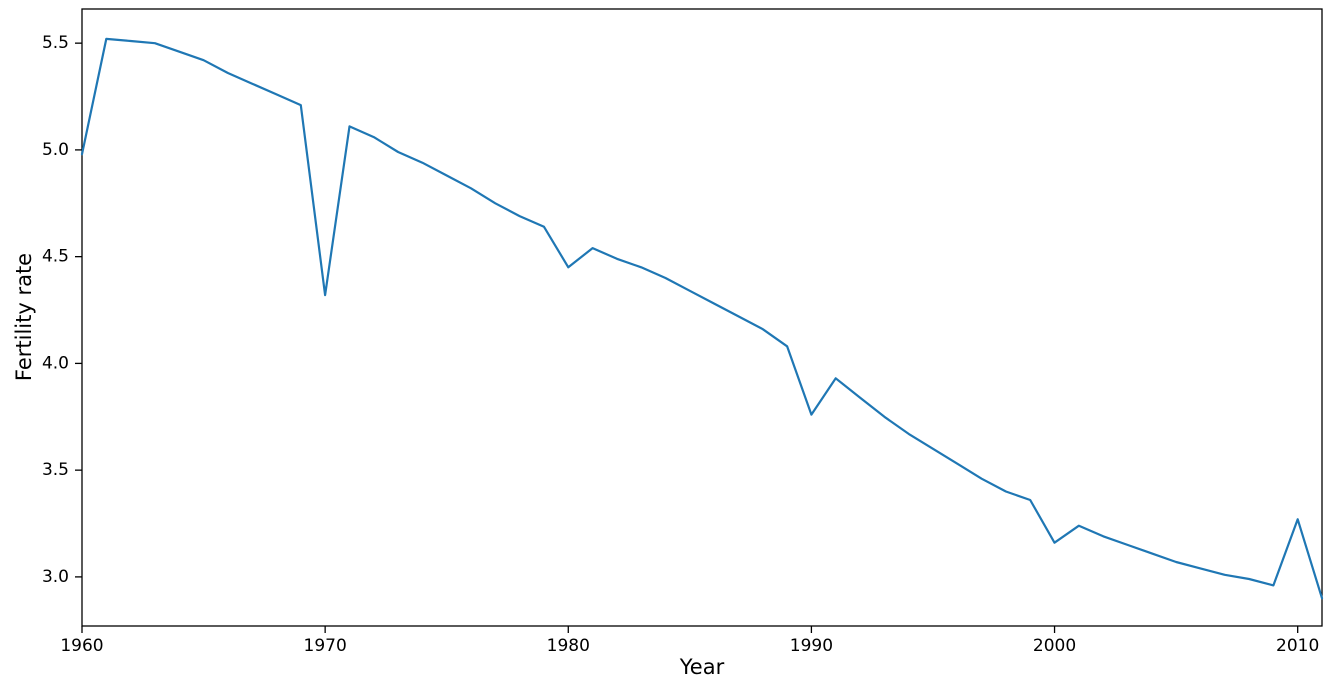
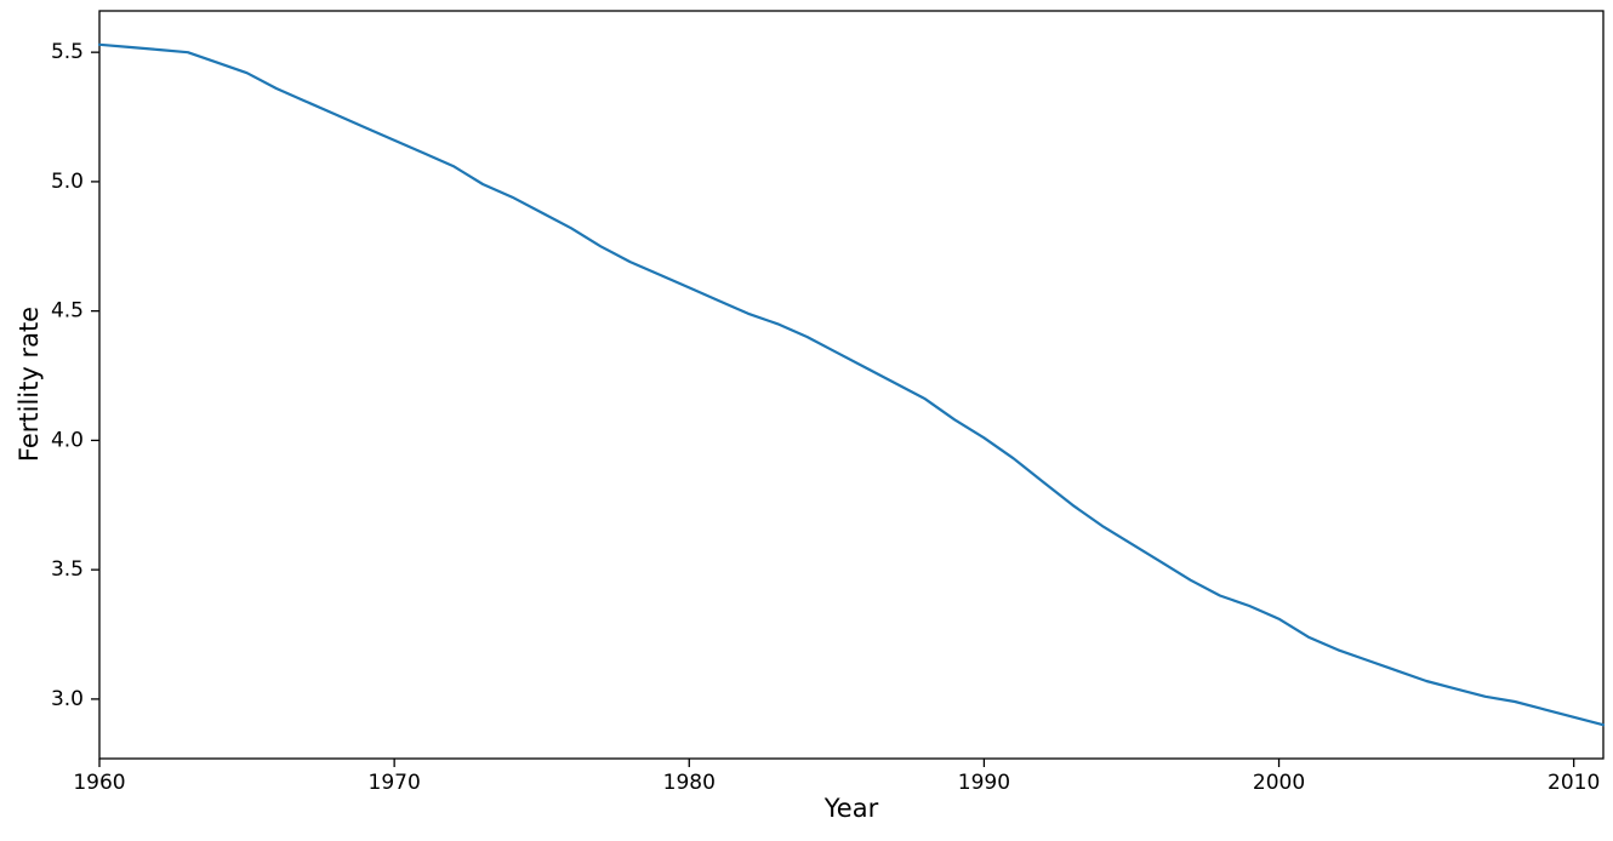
1960: 4.98 -> 5.53
1970: 4.32 -> 5.16
1980: 4.45 -> 4.59
1990: 3.76 -> 4.01
2000: 3.16 -> 3.31
2010: 3.27 -> 2.93
